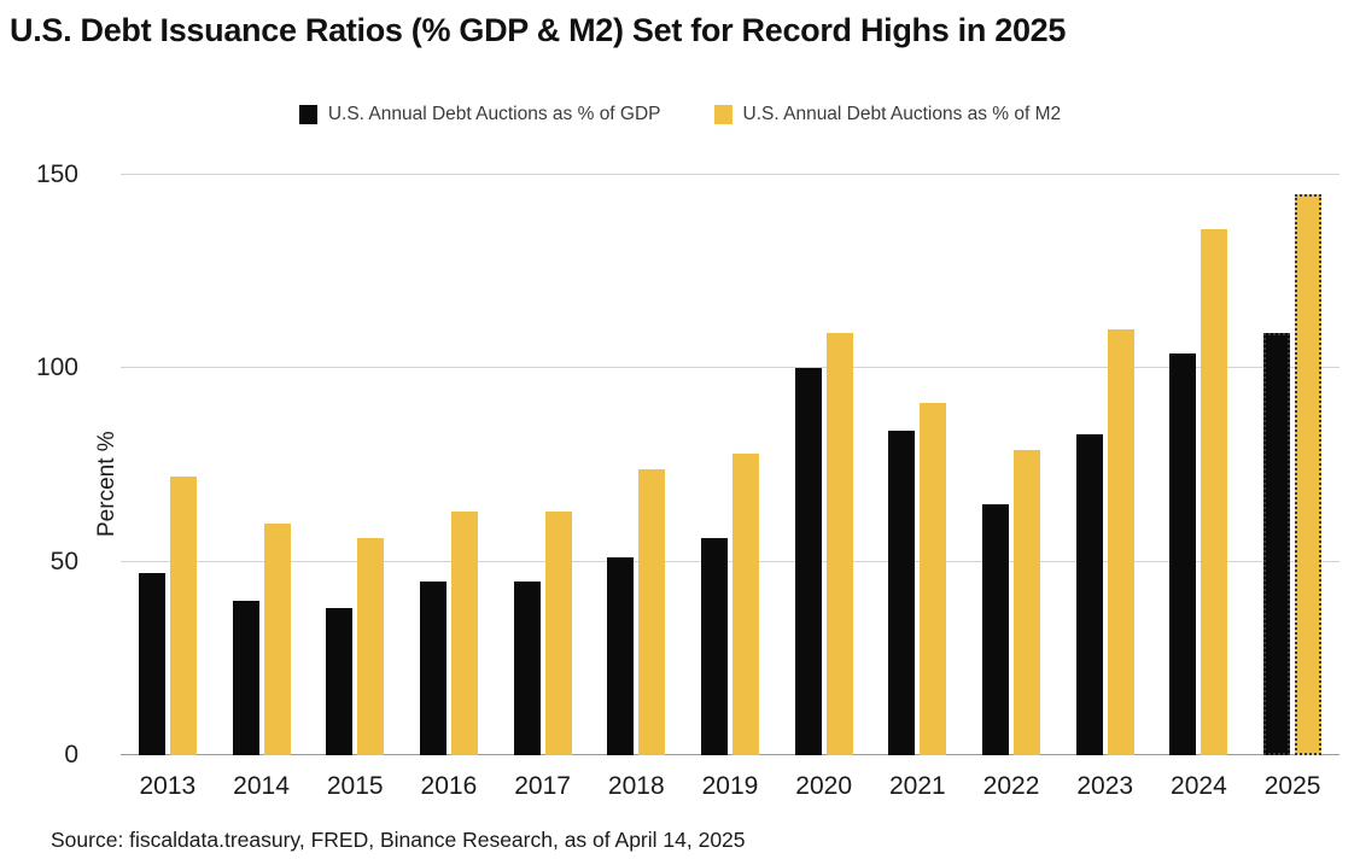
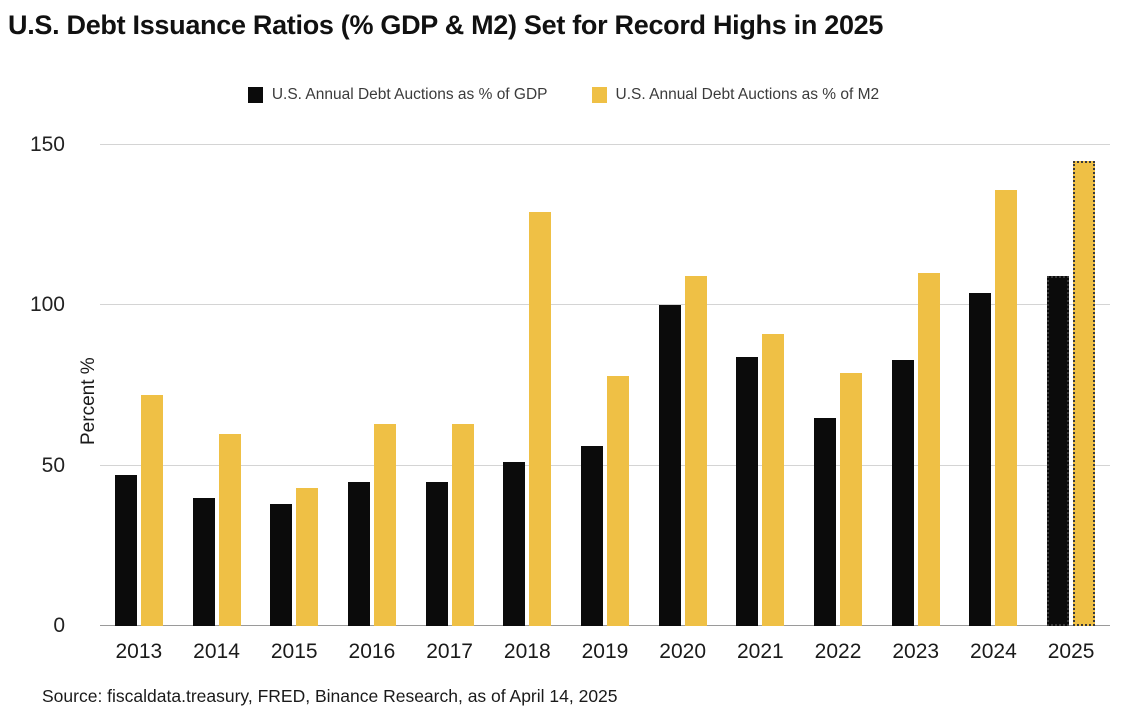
U.S. Annual Debt Auctions as % of M2/2015: 56 -> 43
U.S. Annual Debt Auctions as % of M2/2018: 74 -> 129
